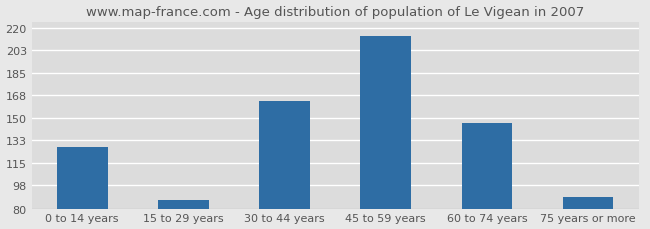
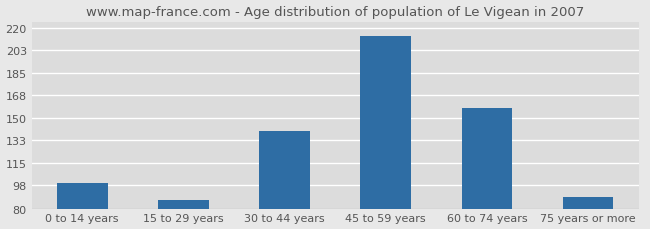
0 to 14 years: 128 -> 100
30 to 44 years: 163 -> 140
60 to 74 years: 146 -> 158
